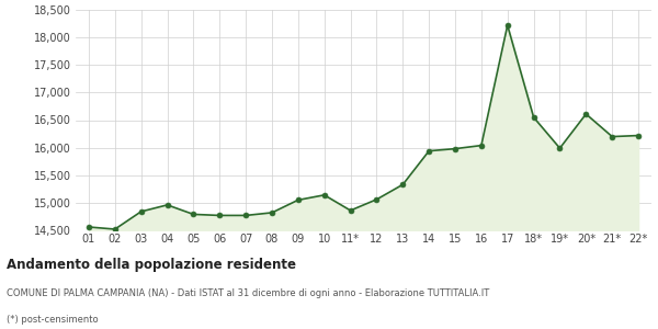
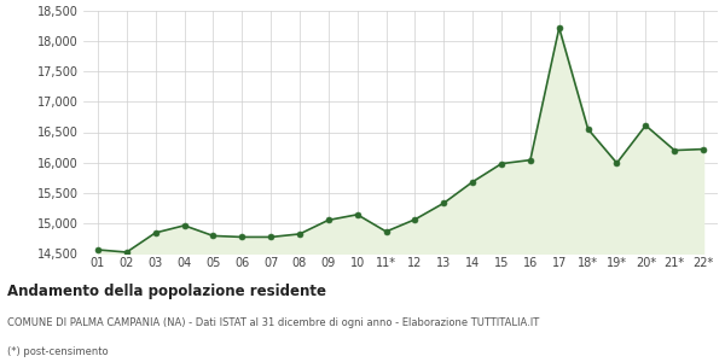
14: 15,940 -> 15,680
